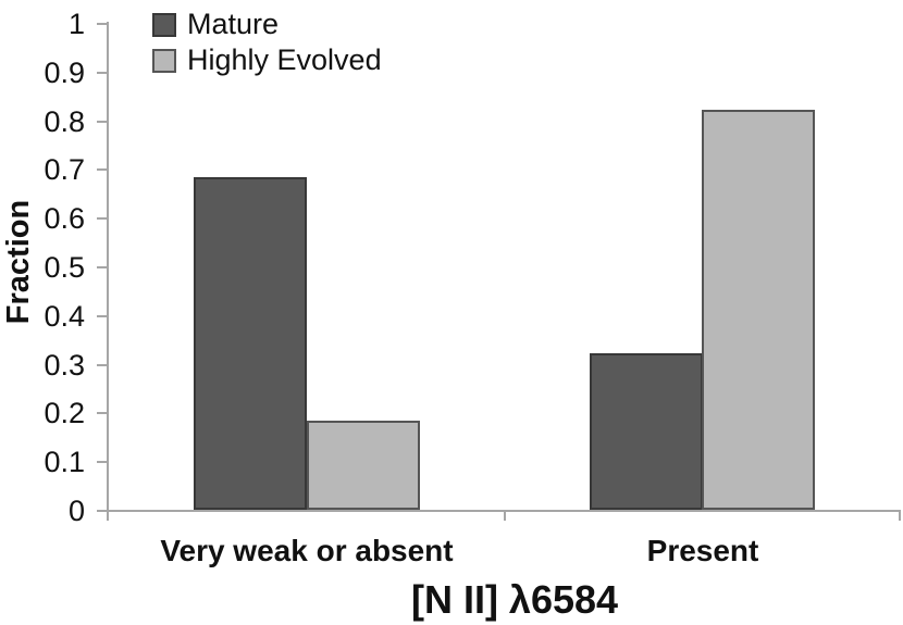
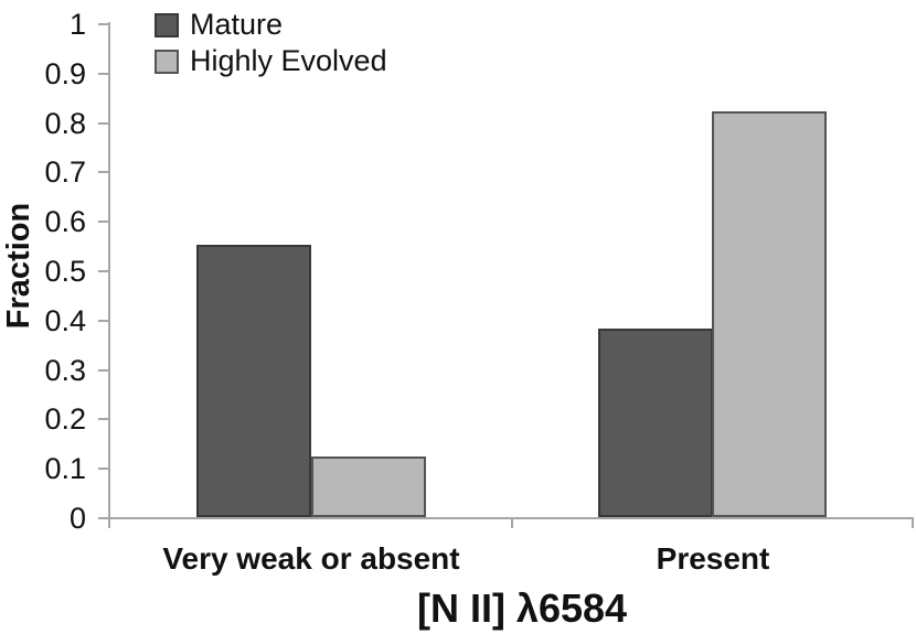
Mature/Very weak or absent: 0.68 -> 0.55
Highly Evolved/Very weak or absent: 0.18 -> 0.12
Mature/Present: 0.32 -> 0.38
